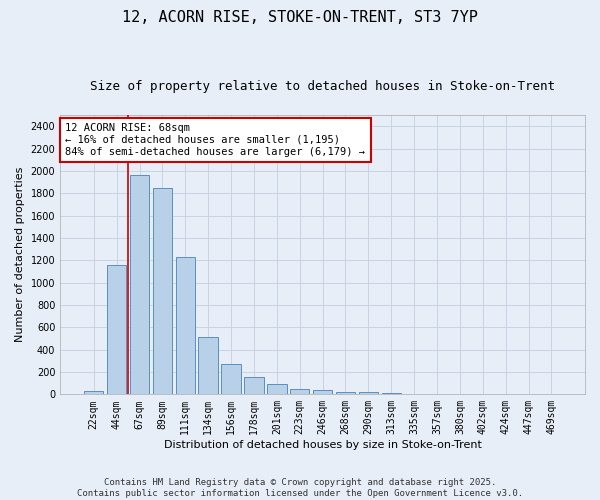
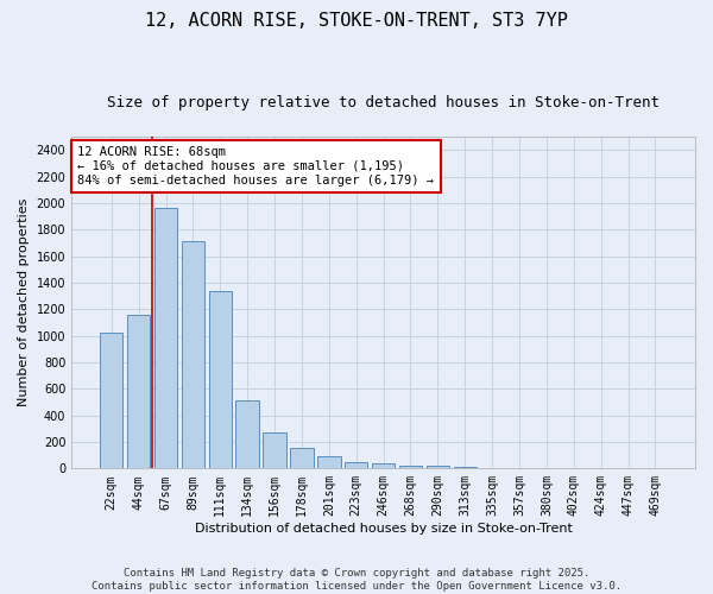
22sqm: 30 -> 1020
89sqm: 1850 -> 1710
111sqm: 1230 -> 1340
